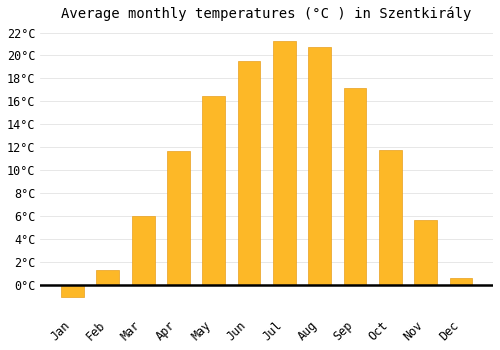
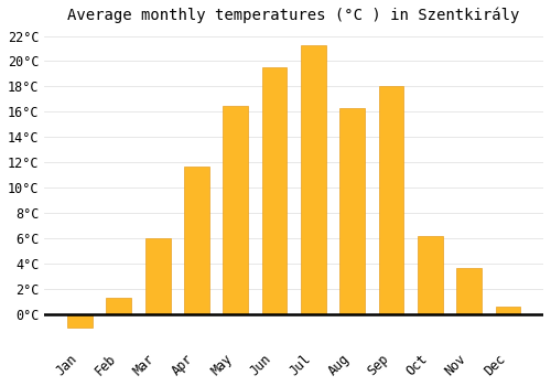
Aug: 20.7°C -> 16.3°C
Sep: 17.2°C -> 18.0°C
Oct: 11.8°C -> 6.2°C
Nov: 5.7°C -> 3.7°C
